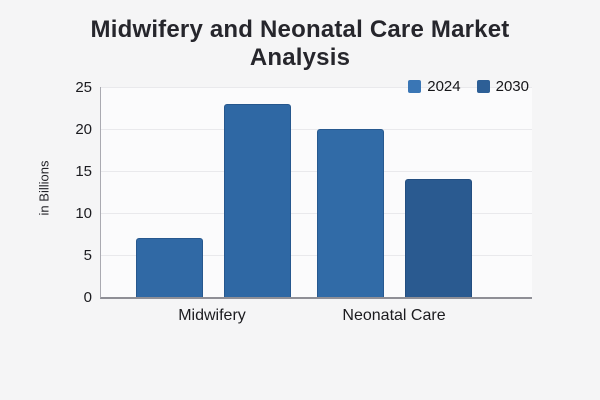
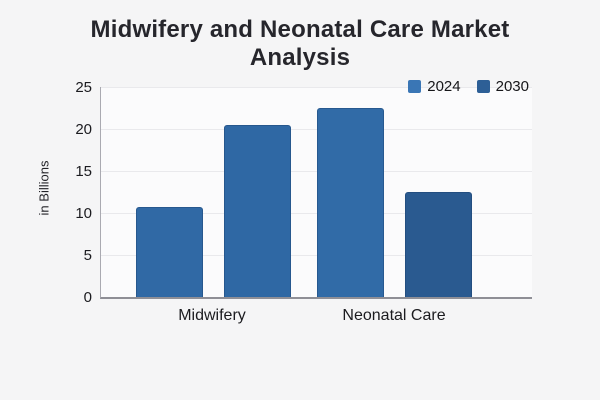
2024/Midwifery: 7 -> 11
2030/Midwifery: 23 -> 20
2024/Neonatal Care: 20 -> 22
2030/Neonatal Care: 14 -> 12
